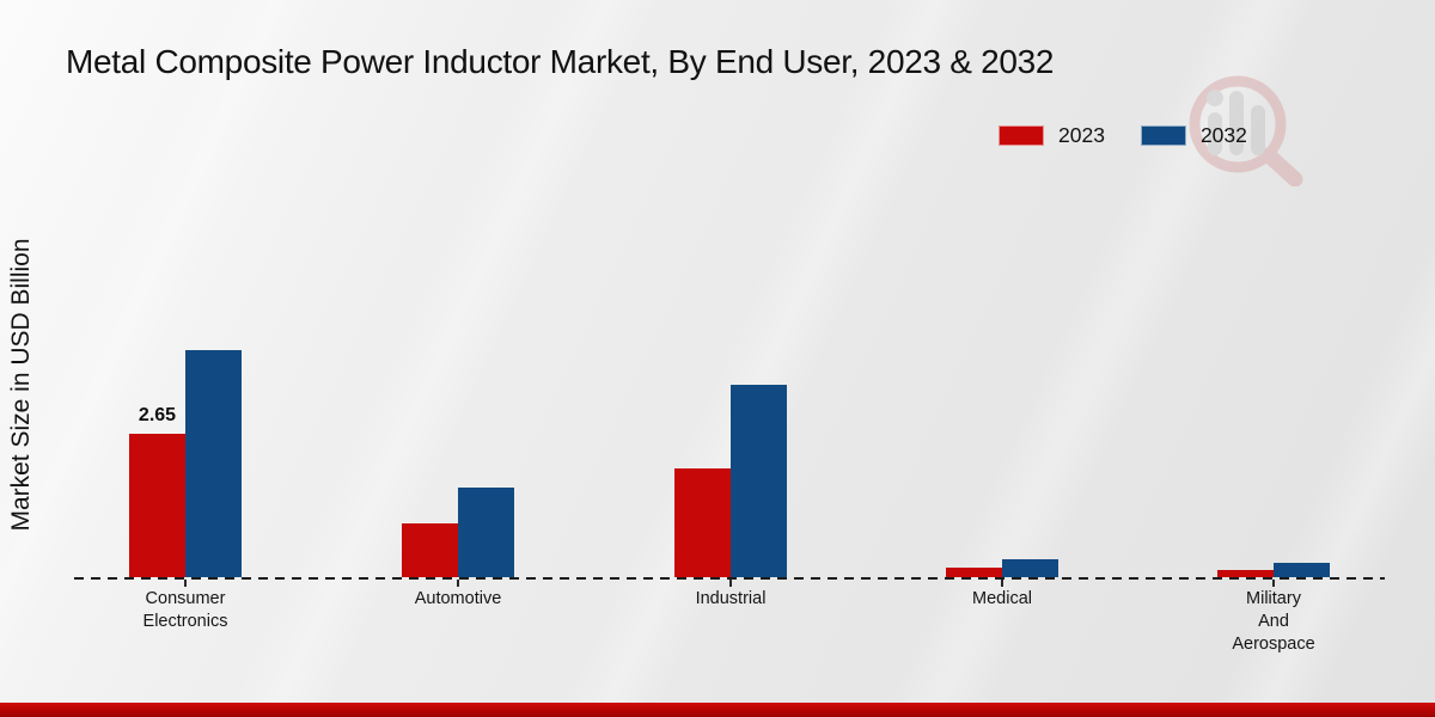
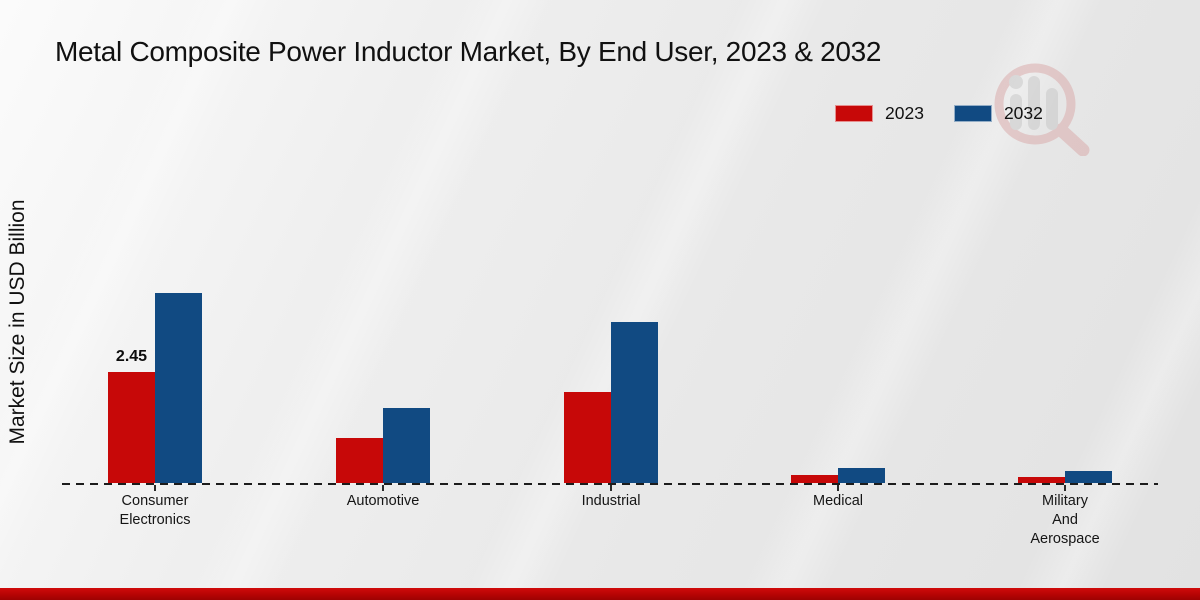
2023/Consumer Electronics: 2.65 -> 2.45
